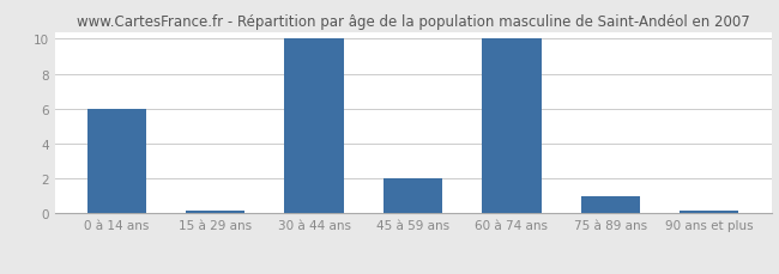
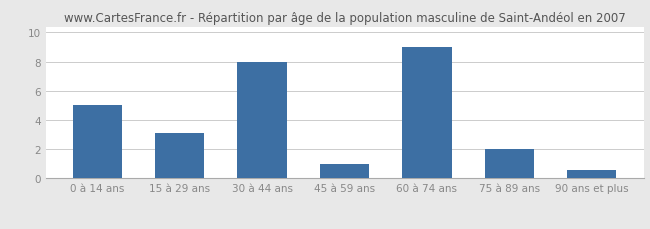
0 à 14 ans: 6.0 -> 5.0
15 à 29 ans: 0.1 -> 3.1
30 à 44 ans: 10.0 -> 8.0
45 à 59 ans: 2.0 -> 1.0
60 à 74 ans: 10.0 -> 9.0
75 à 89 ans: 1.0 -> 2.0
90 ans et plus: 0.1 -> 0.6
